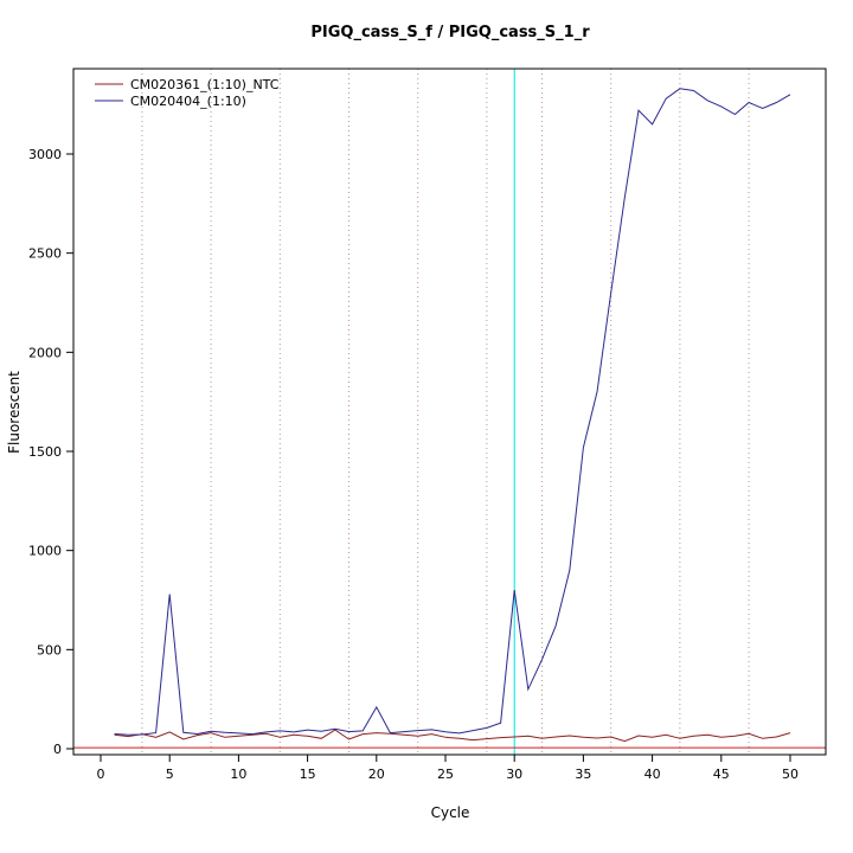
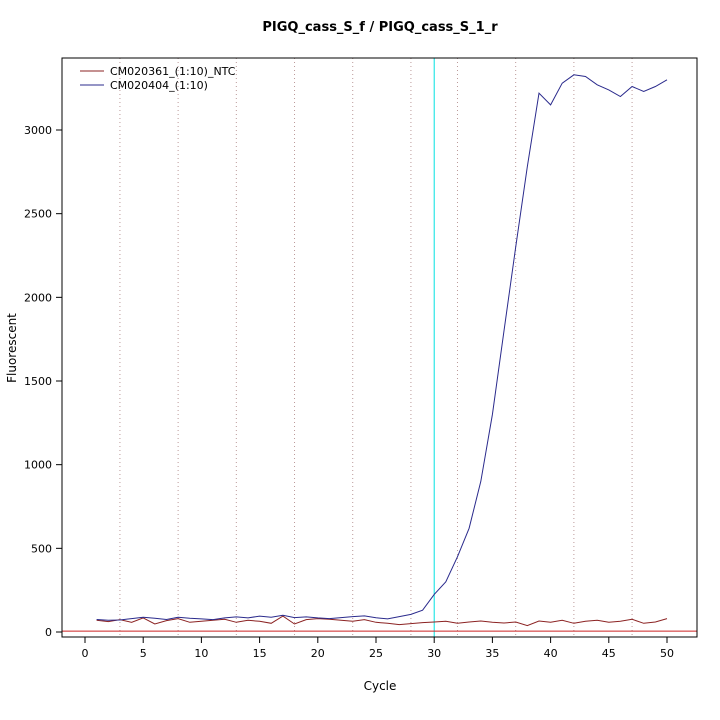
CM020404_(1:10)/5: 780 -> 90
CM020404_(1:10)/20: 210 -> 80
CM020404_(1:10)/30: 800 -> 220
CM020404_(1:10)/35: 1520 -> 1300
